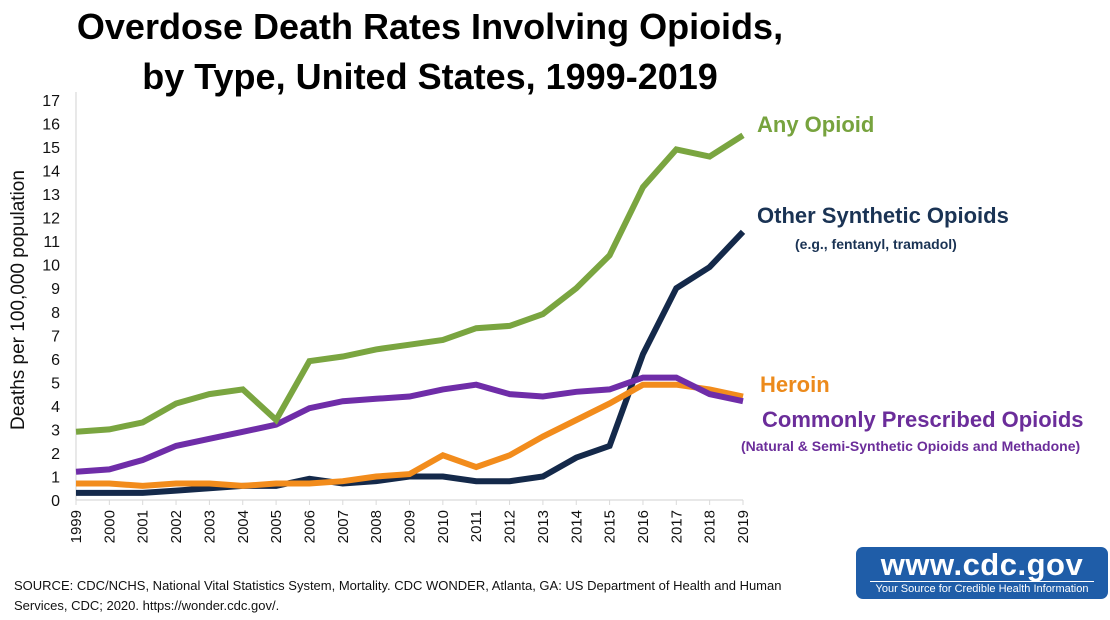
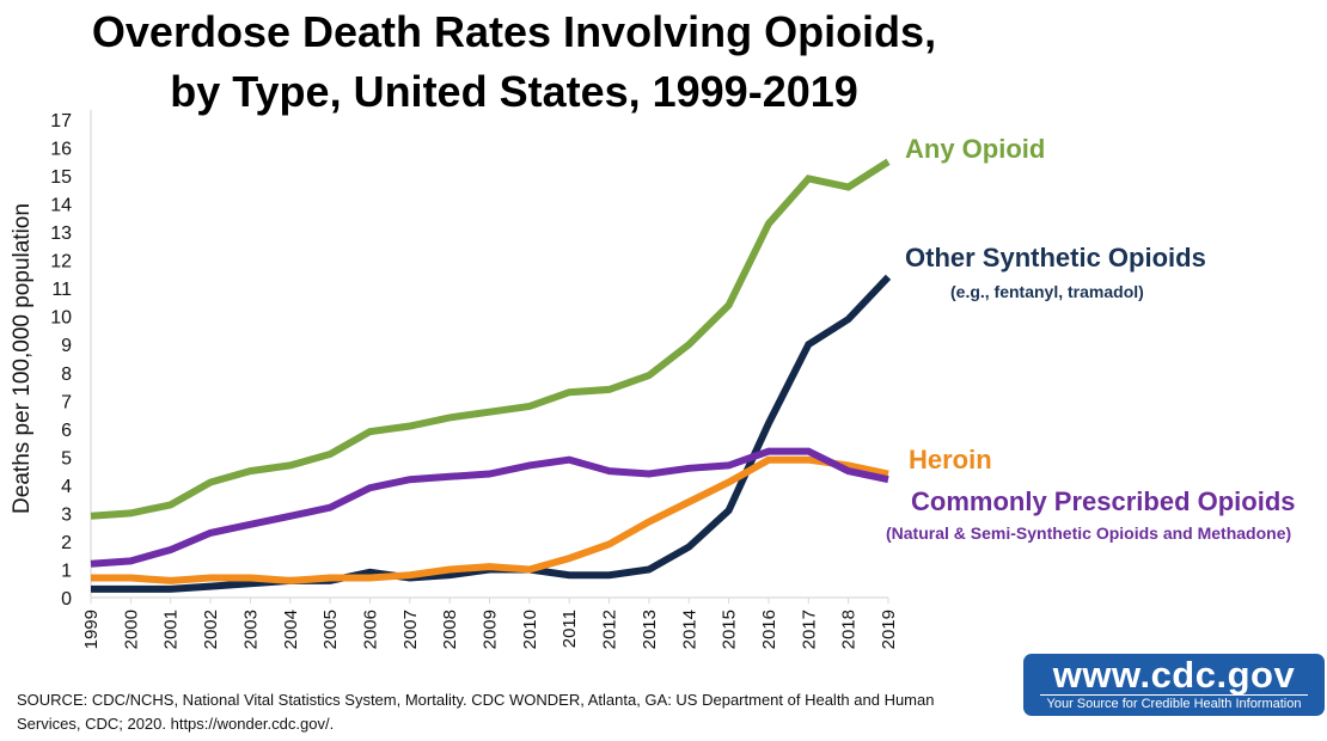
Any Opioid/2005: 3.4 -> 5.1
Heroin/2010: 1.9 -> 1.0
Other Synthetic Opioids/2015: 2.3 -> 3.1
